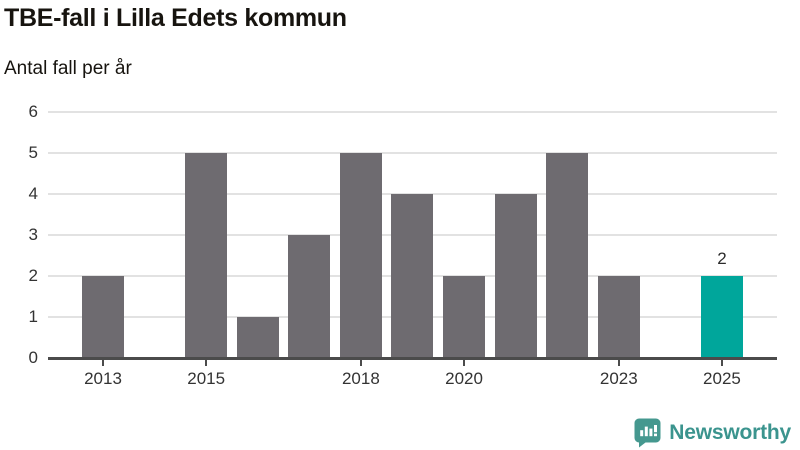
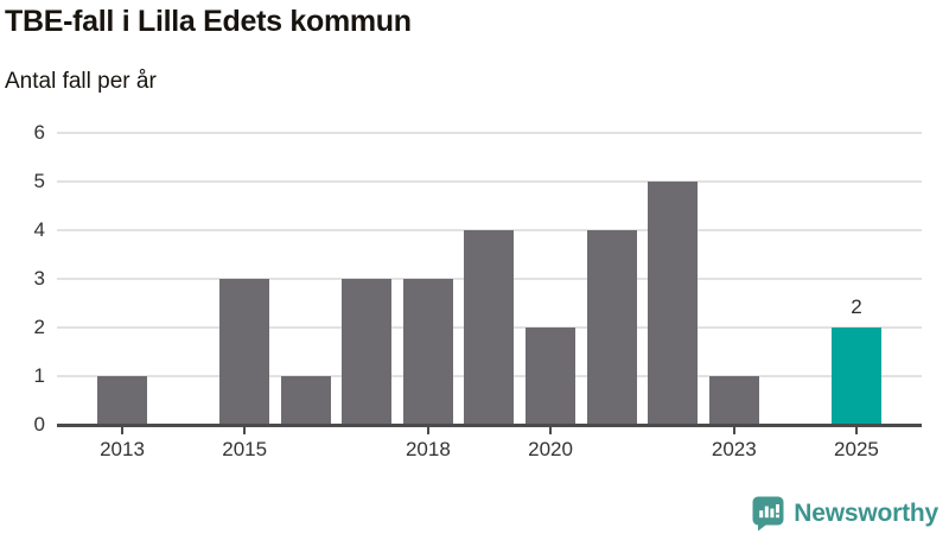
2013: 2 -> 1
2015: 5 -> 3
2018: 5 -> 3
2023: 2 -> 1
